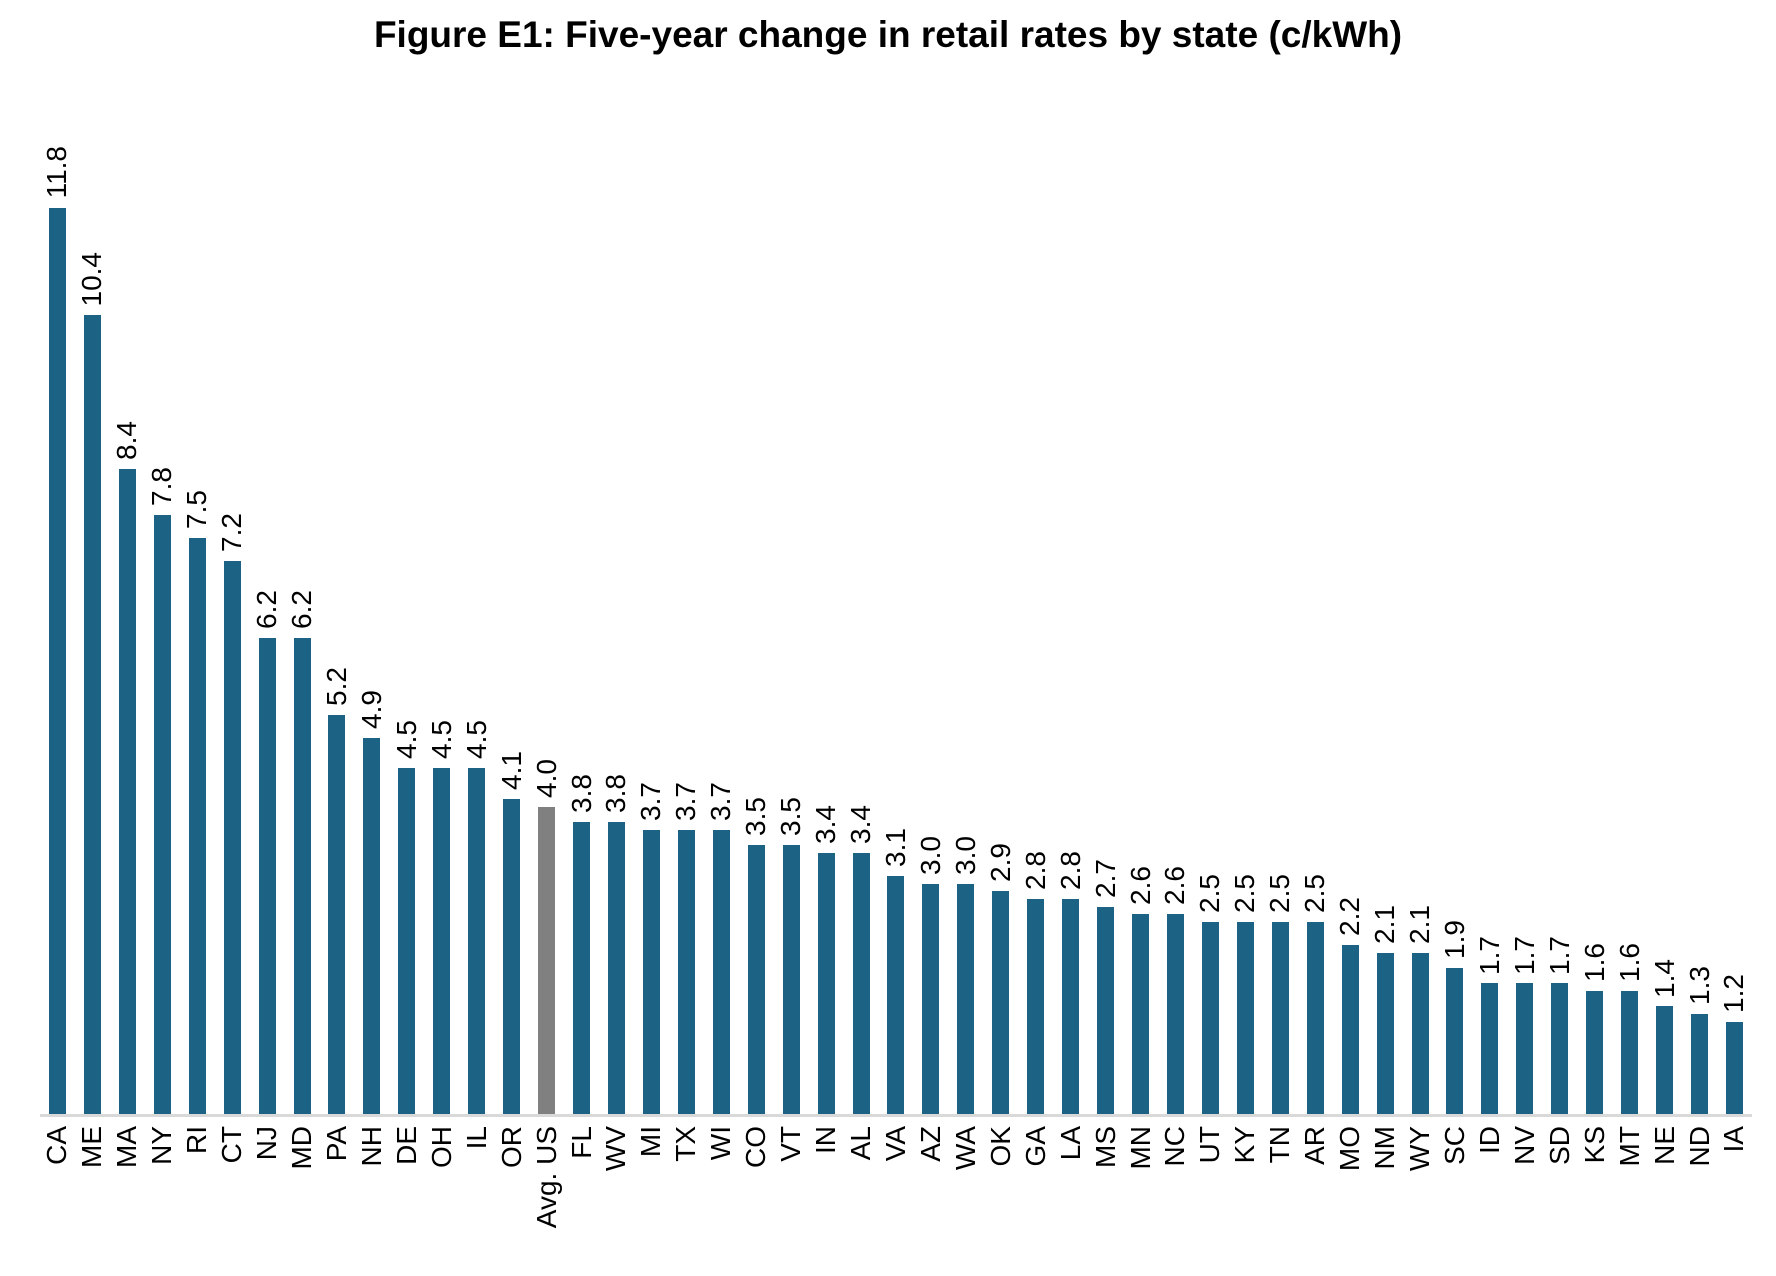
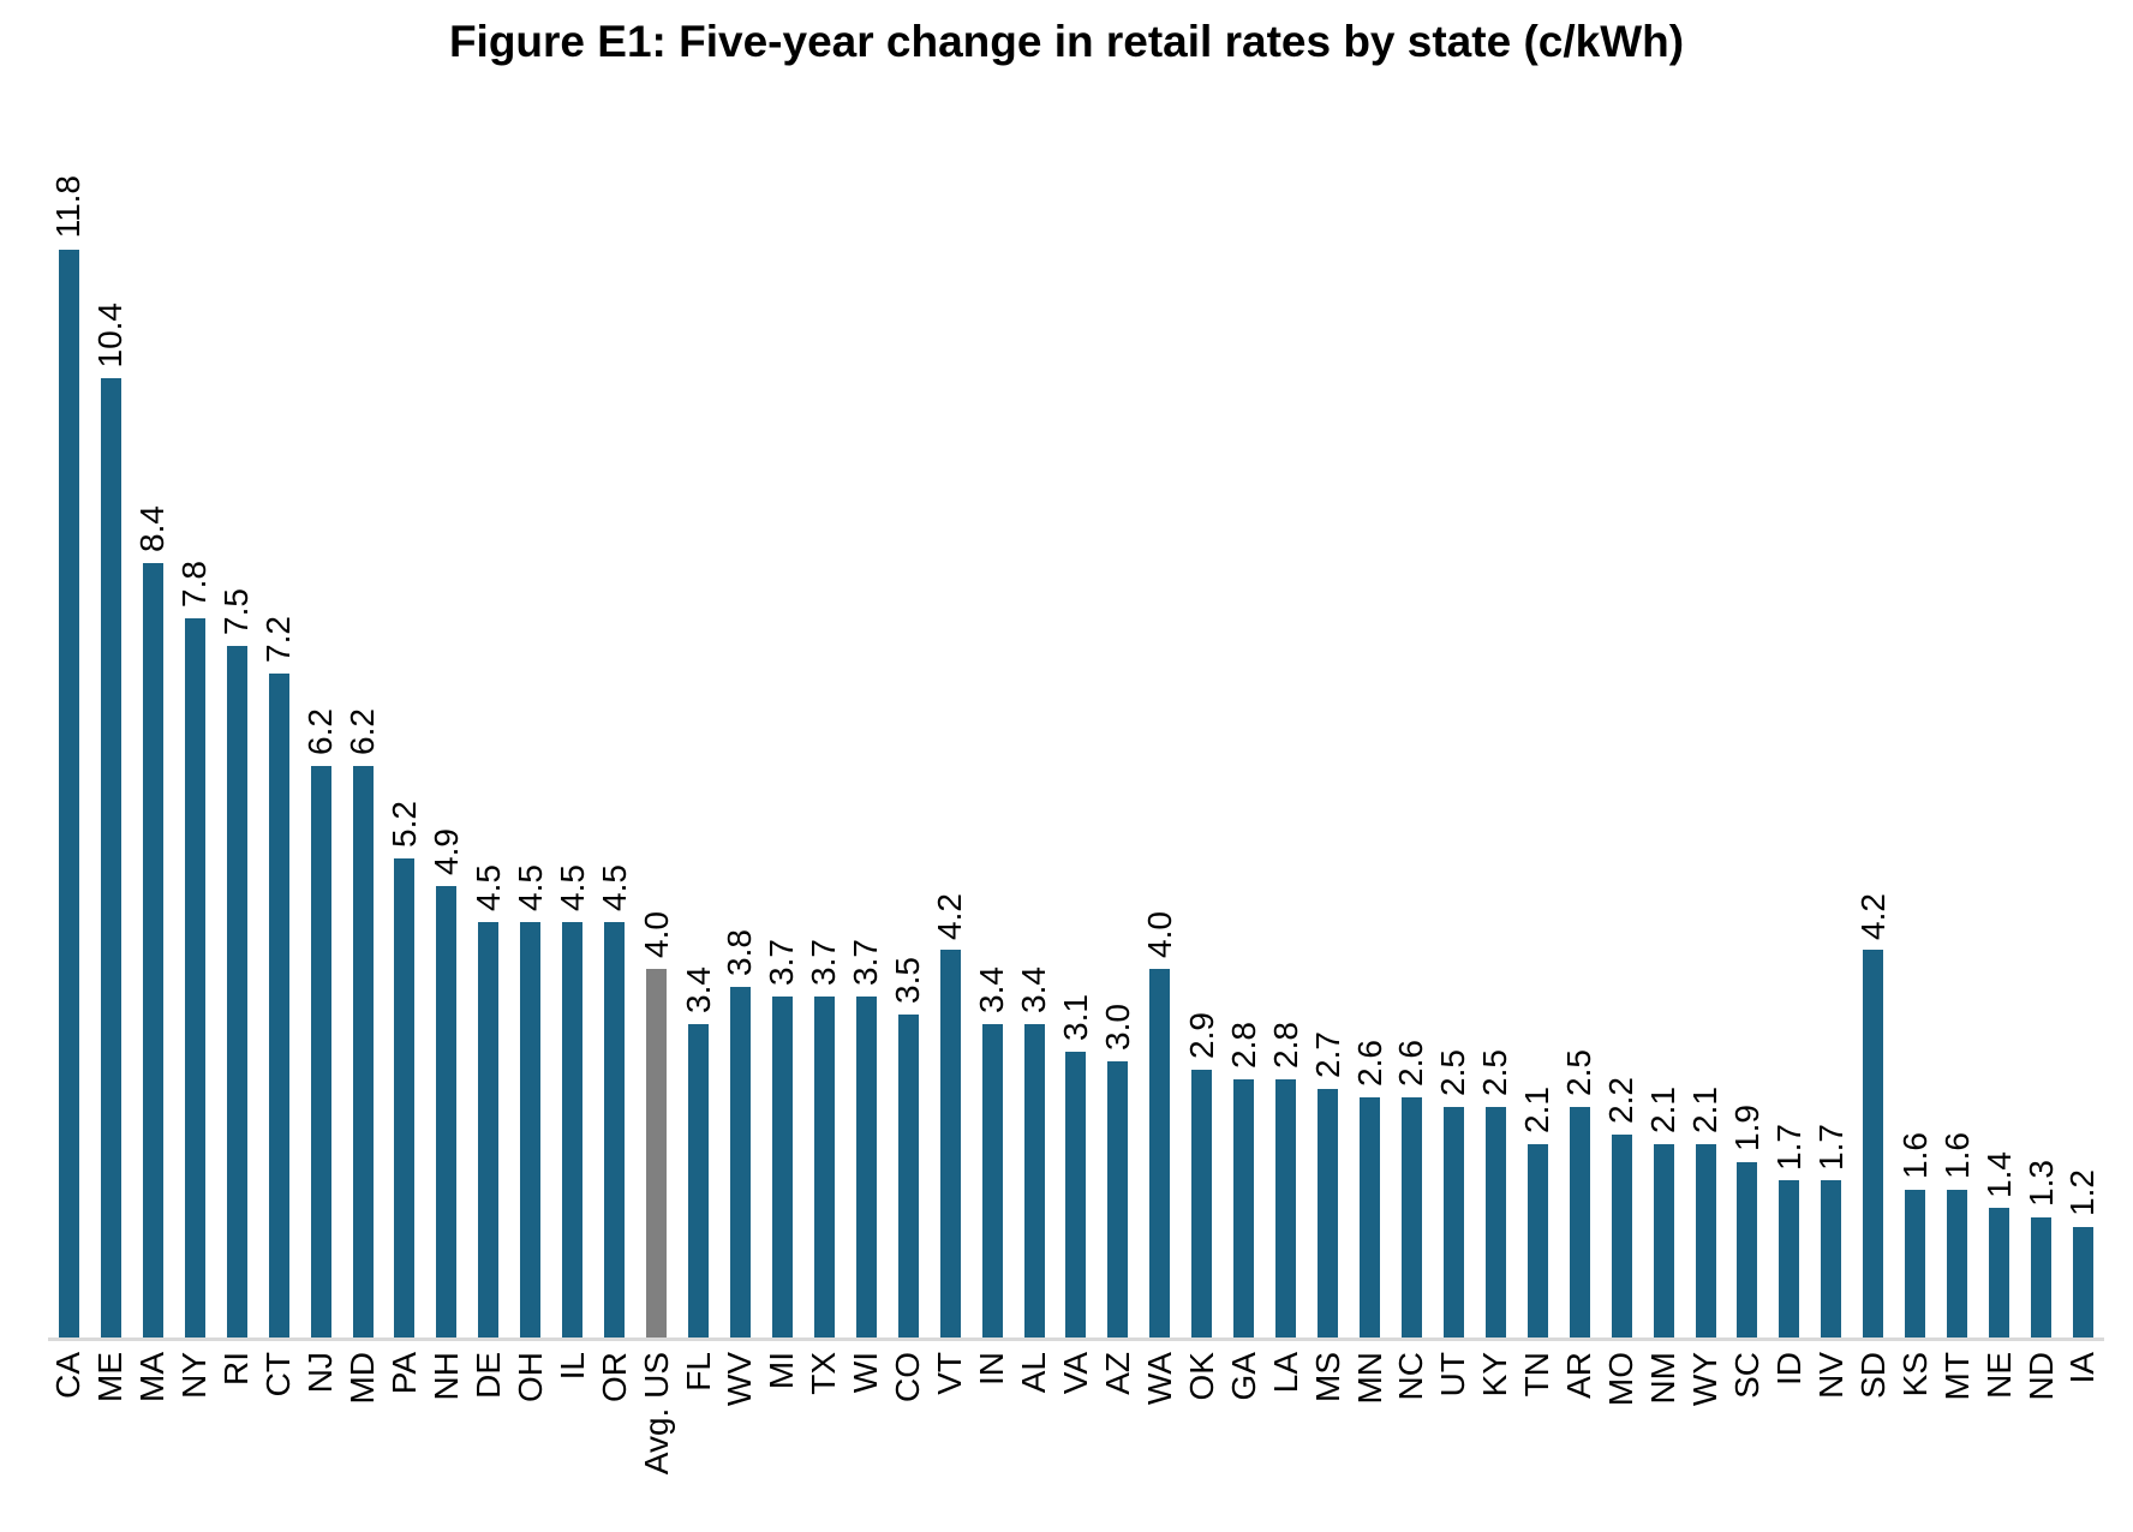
OR: 4.1 -> 4.5
FL: 3.8 -> 3.4
VT: 3.5 -> 4.2
WA: 3.0 -> 4.0
TN: 2.5 -> 2.1
SD: 1.7 -> 4.2
